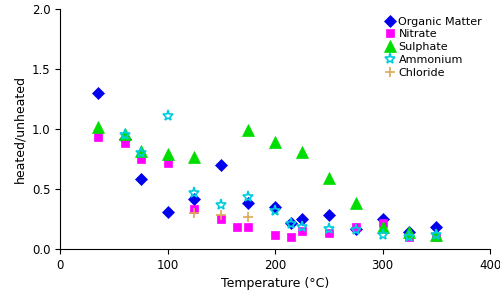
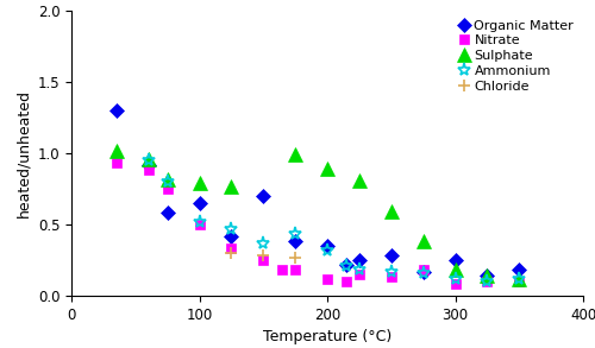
Organic Matter/100: 0.31 -> 0.65
Nitrate/100: 0.72 -> 0.50
Ammonium/100: 1.11 -> 0.52
Nitrate/300: 0.22 -> 0.08
